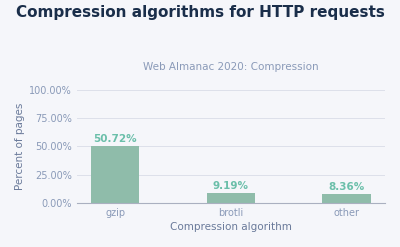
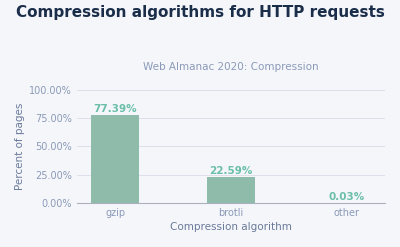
gzip: 50.72% -> 77.39%
brotli: 9.19% -> 22.59%
other: 8.36% -> 0.03%
